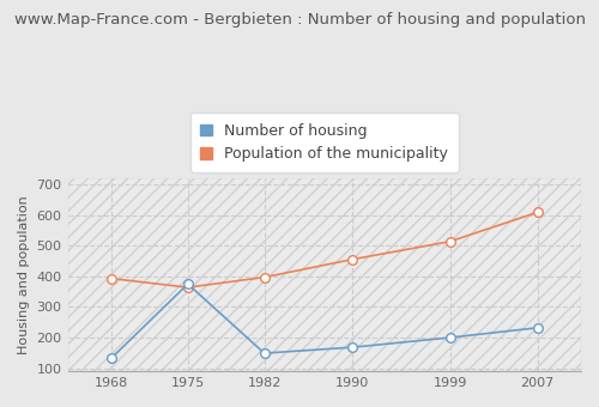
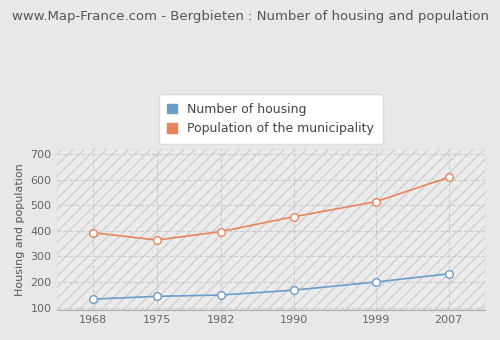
Number of housing/1975: 375 -> 144
